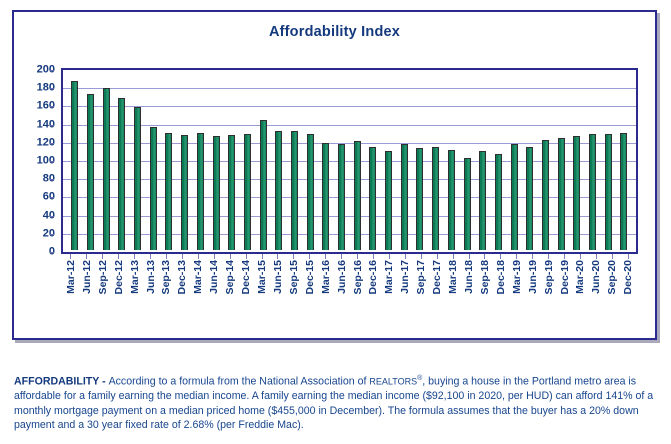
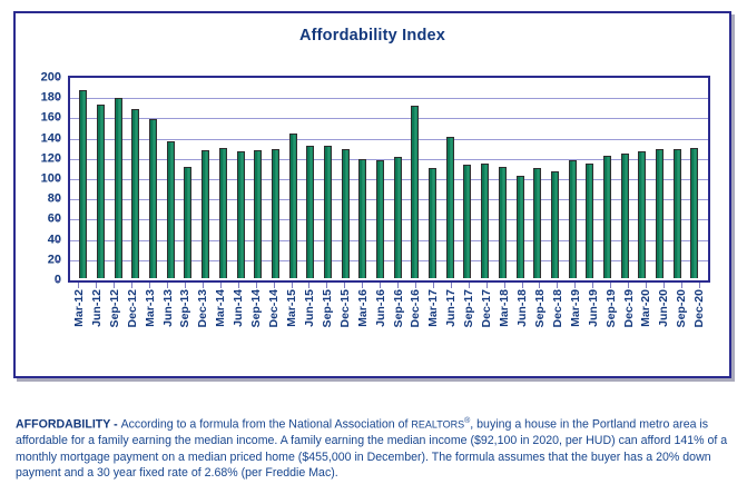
Sep-13: 130 -> 110
Dec-16: 110 -> 170
Jun-17: 120 -> 140
